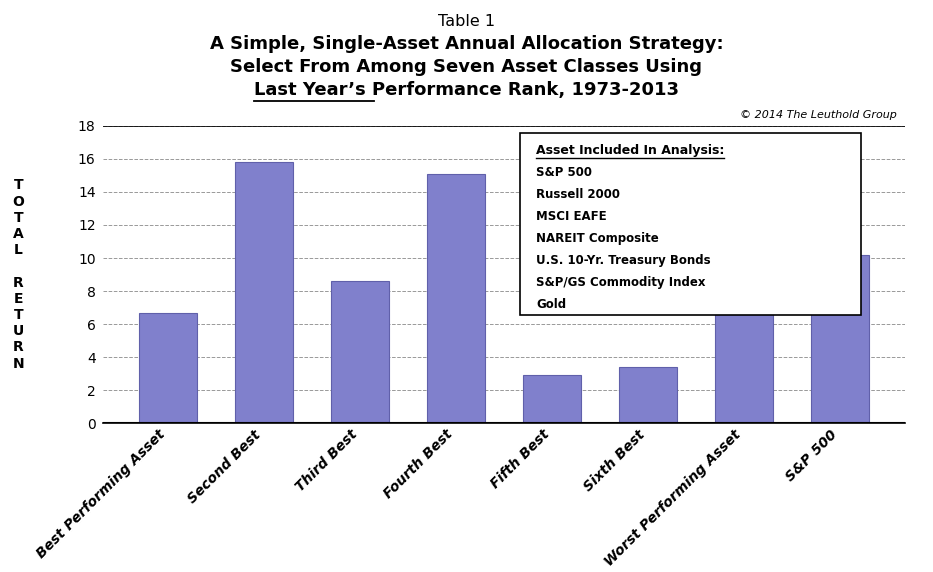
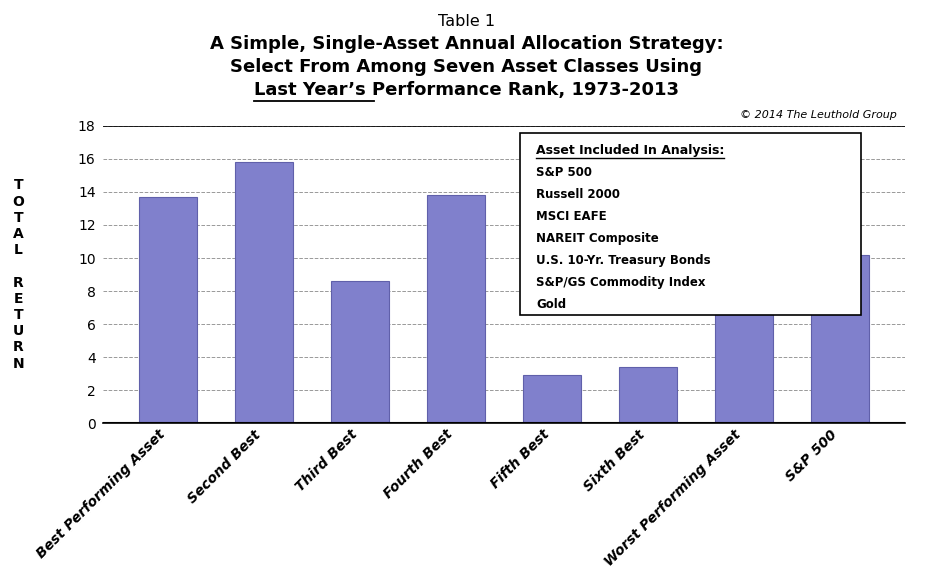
Best Performing Asset: 6.7 -> 13.7
Fourth Best: 15.1 -> 13.8
